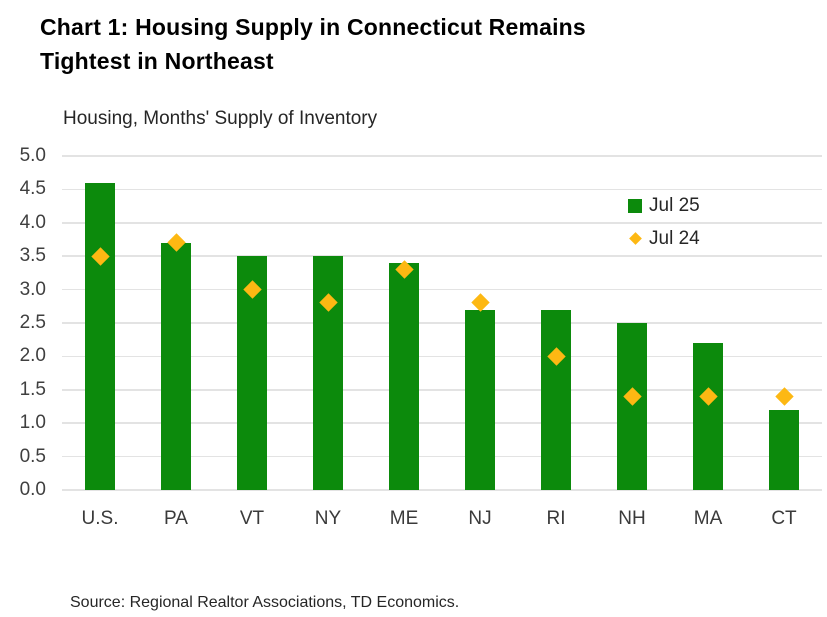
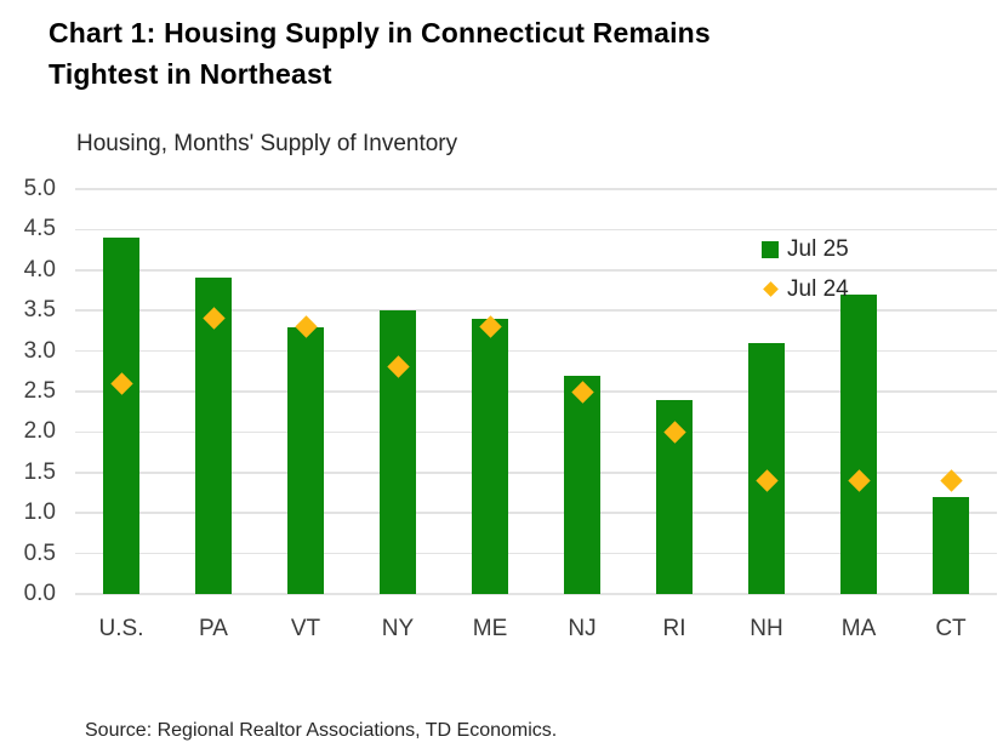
Jul 25/U.S.: 4.6 -> 4.4
Jul 24/U.S.: 3.5 -> 2.6
Jul 25/PA: 3.7 -> 3.9
Jul 24/PA: 3.7 -> 3.4
Jul 25/VT: 3.5 -> 3.3
Jul 24/VT: 3.0 -> 3.3
Jul 24/NJ: 2.8 -> 2.5
Jul 25/RI: 2.7 -> 2.4
Jul 25/NH: 2.5 -> 3.1
Jul 25/MA: 2.2 -> 3.7
